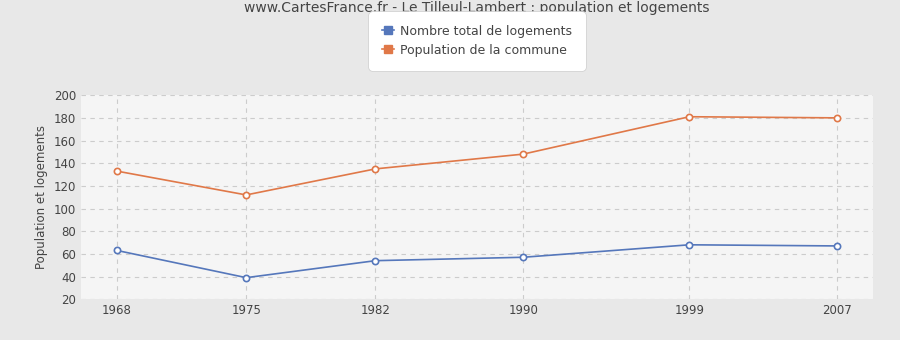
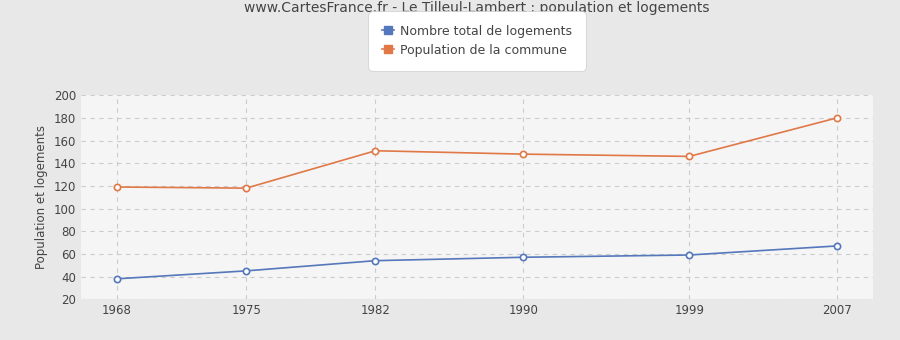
Nombre total de logements/1968: 63 -> 38
Population de la commune/1968: 133 -> 119
Nombre total de logements/1975: 39 -> 45
Population de la commune/1975: 112 -> 118
Population de la commune/1982: 135 -> 151
Nombre total de logements/1999: 68 -> 59
Population de la commune/1999: 181 -> 146
